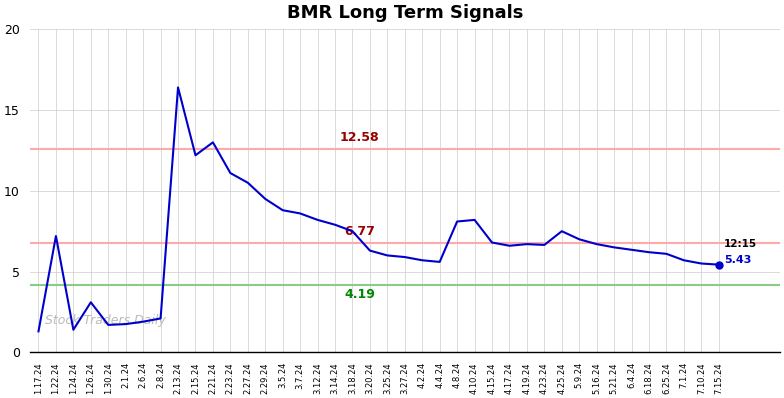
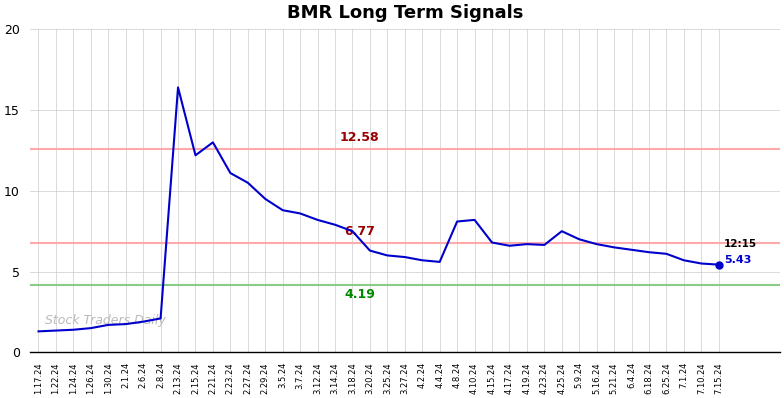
1.22.24: 7.2 -> 1.4
1.26.24: 3.1 -> 1.5
